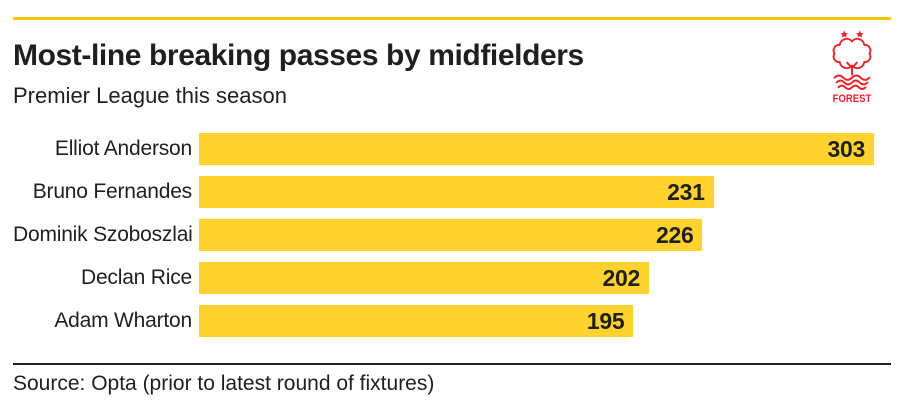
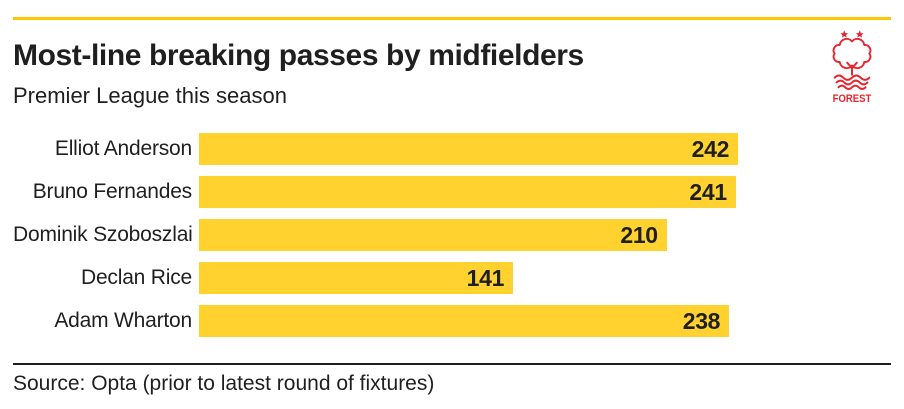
Elliot Anderson: 303 -> 242
Bruno Fernandes: 231 -> 241
Dominik Szoboszlai: 226 -> 210
Declan Rice: 202 -> 141
Adam Wharton: 195 -> 238
